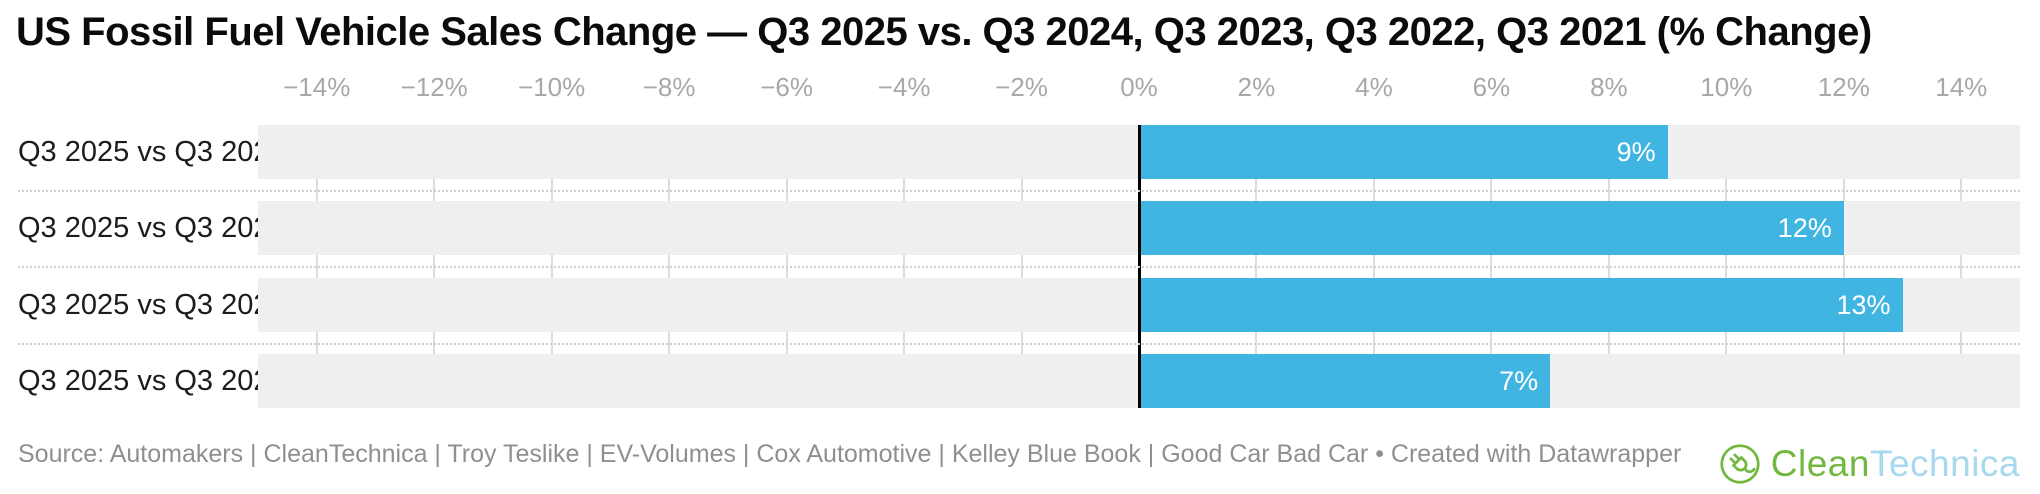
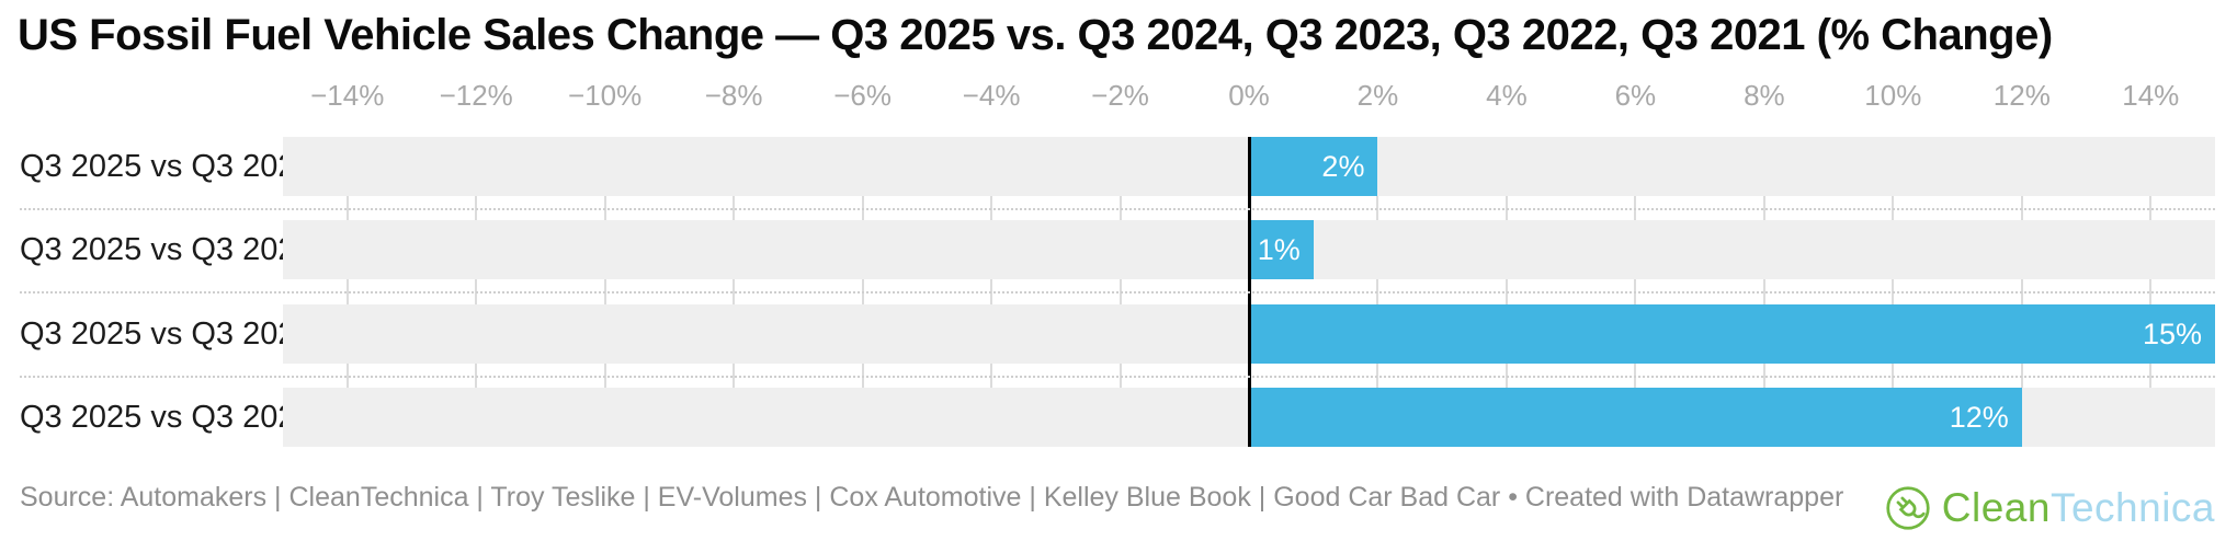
Q3 2025 vs Q3 2024: 9% -> 2%
Q3 2025 vs Q3 2023: 12% -> 1%
Q3 2025 vs Q3 2022: 13% -> 15%
Q3 2025 vs Q3 2021: 7% -> 12%
